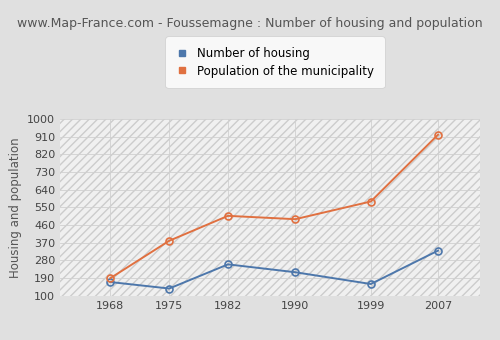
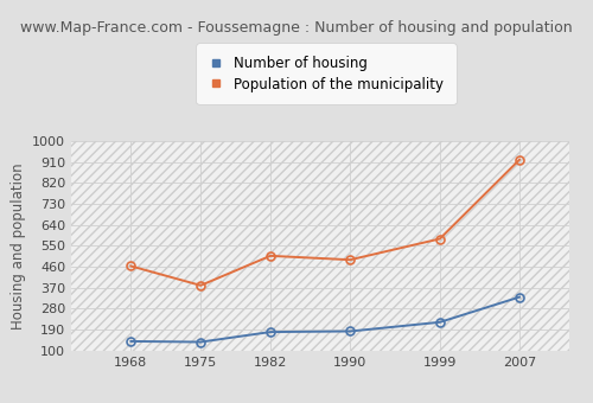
Number of housing/1968: 170 -> 140
Population of the municipality/1968: 190 -> 460
Number of housing/1982: 260 -> 180
Number of housing/1990: 220 -> 180
Number of housing/1999: 160 -> 220
